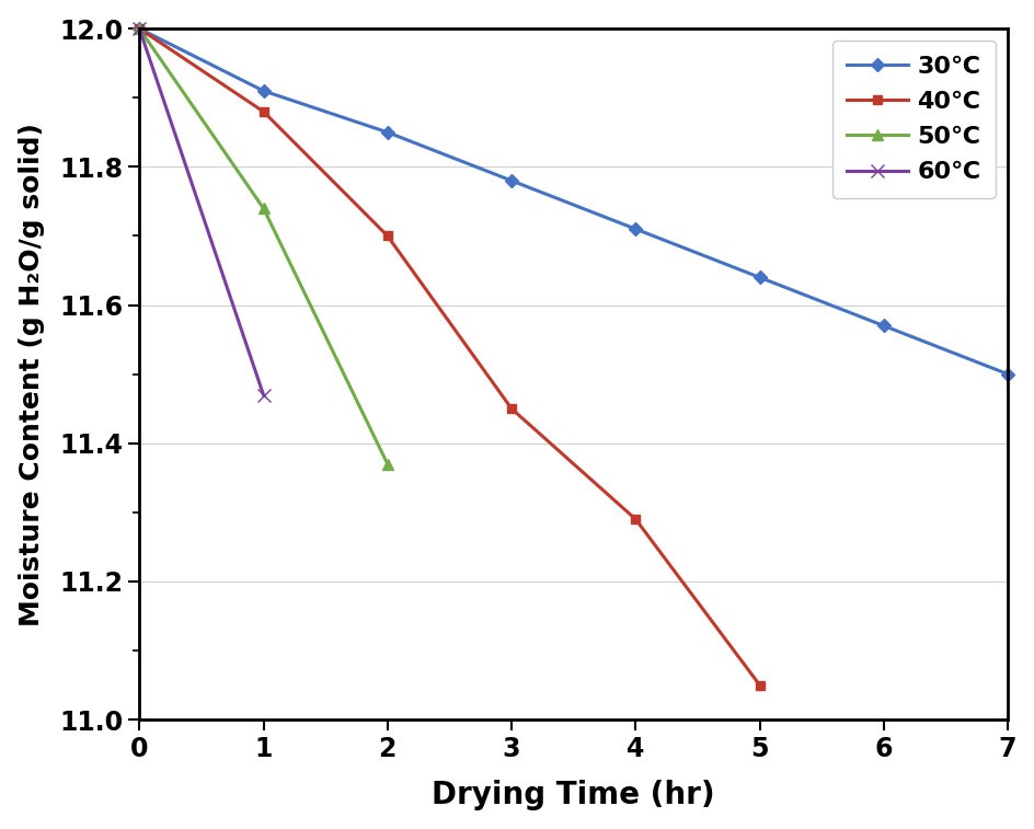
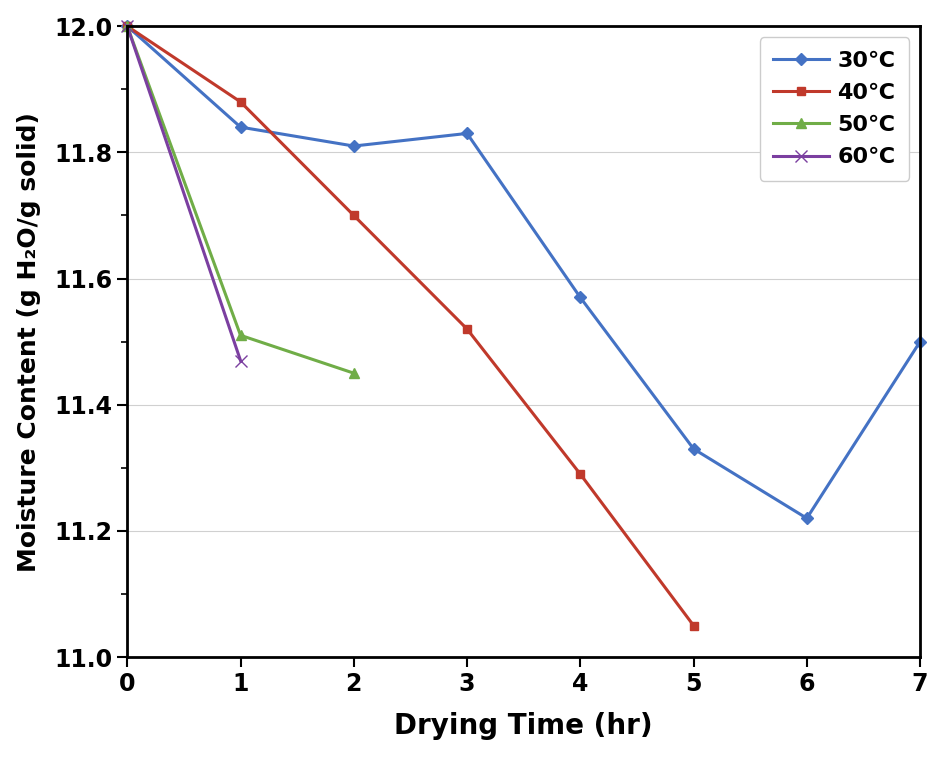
30℃/1: 11.91 -> 11.84
50℃/1: 11.74 -> 11.51
30℃/2: 11.85 -> 11.81
50℃/2: 11.37 -> 11.45
30℃/3: 11.78 -> 11.83
40℃/3: 11.45 -> 11.52
30℃/4: 11.71 -> 11.57
30℃/5: 11.64 -> 11.33
30℃/6: 11.57 -> 11.22
